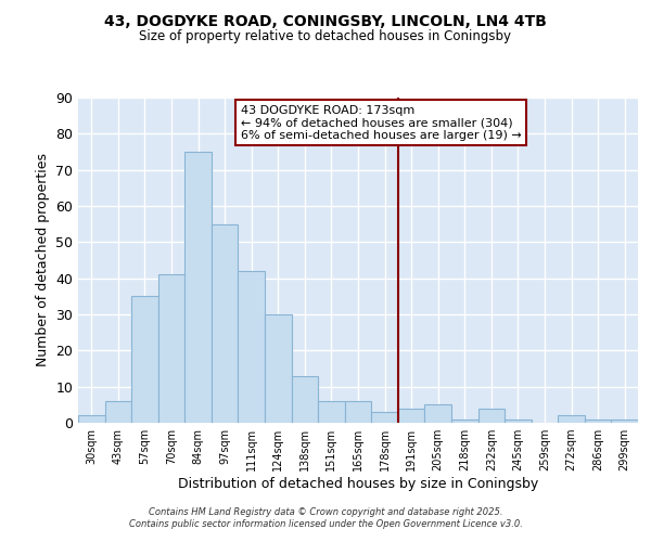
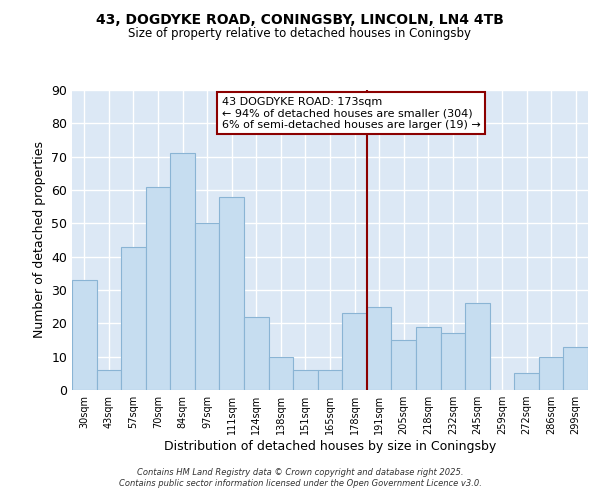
30sqm: 2 -> 33
57sqm: 35 -> 43
70sqm: 41 -> 61
84sqm: 75 -> 71
97sqm: 55 -> 50
111sqm: 42 -> 58
124sqm: 30 -> 22
138sqm: 13 -> 10
178sqm: 3 -> 23
191sqm: 4 -> 25
205sqm: 5 -> 15
218sqm: 1 -> 19
232sqm: 4 -> 17
245sqm: 1 -> 26
272sqm: 2 -> 5
286sqm: 1 -> 10
299sqm: 1 -> 13
